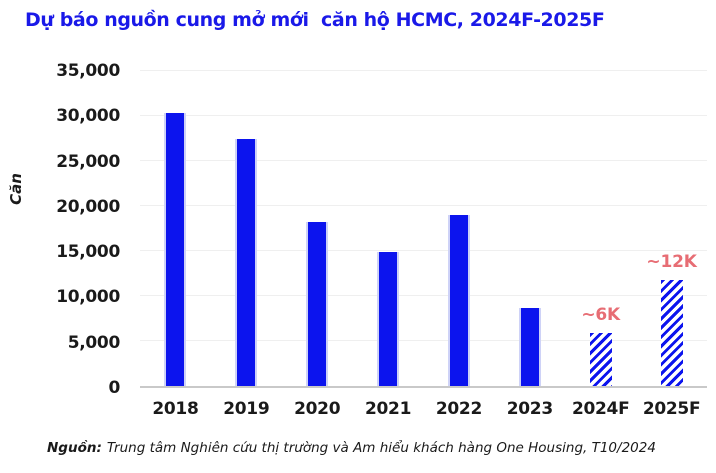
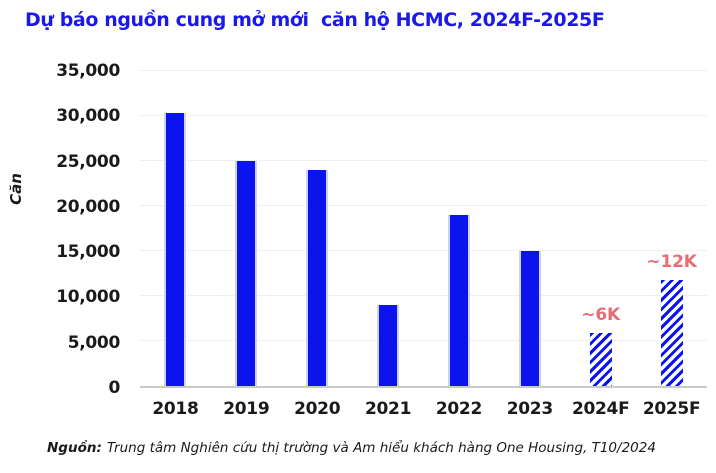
2019: 28000 -> 25000
2020: 18000 -> 24000
2021: 15000 -> 9000
2023: 9000 -> 15000
